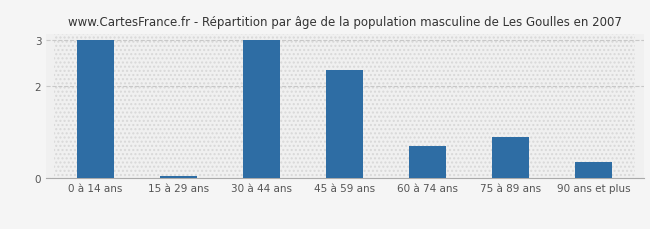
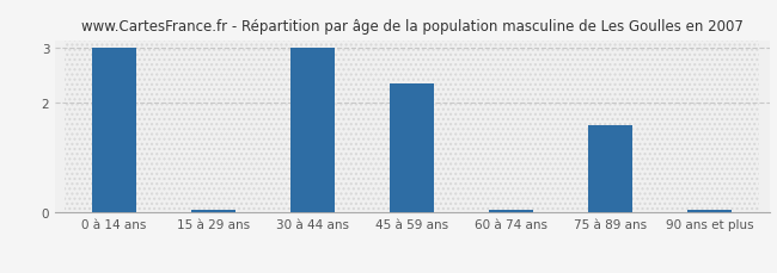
60 à 74 ans: 0.70 -> 0.05
75 à 89 ans: 0.90 -> 1.60
90 ans et plus: 0.35 -> 0.05
